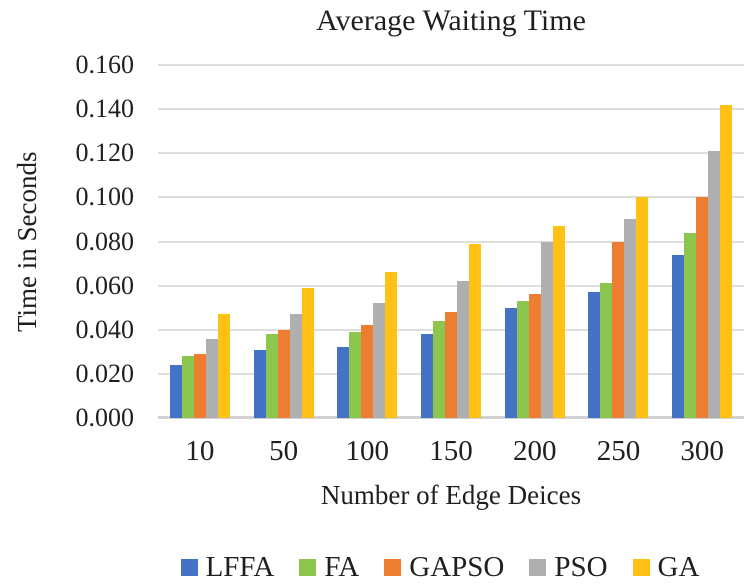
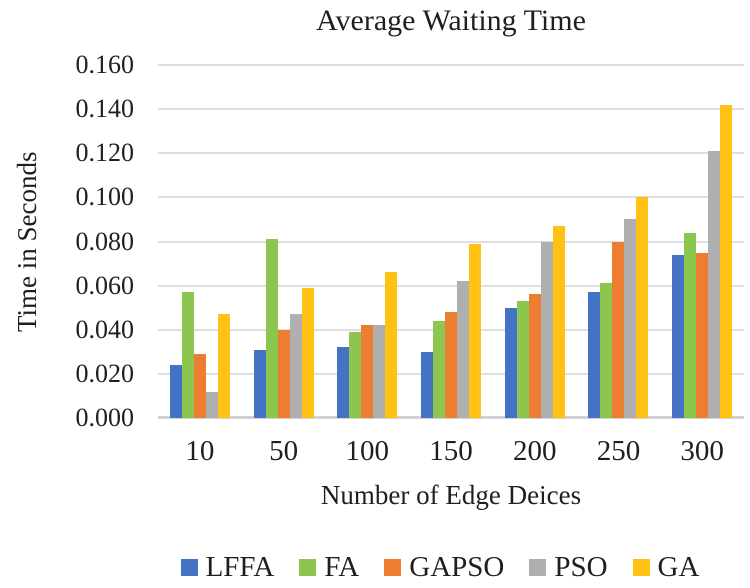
FA/10: 0.028 -> 0.057
PSO/10: 0.036 -> 0.012
FA/50: 0.038 -> 0.081
PSO/100: 0.052 -> 0.042
LFFA/150: 0.038 -> 0.030
GAPSO/300: 0.100 -> 0.075
